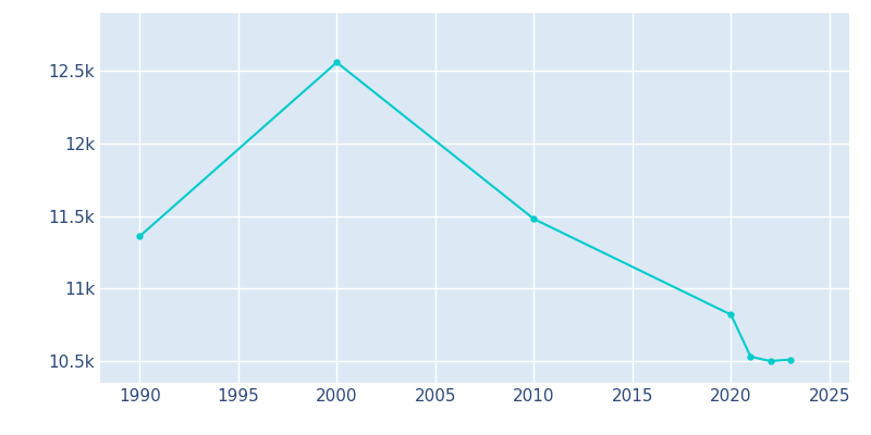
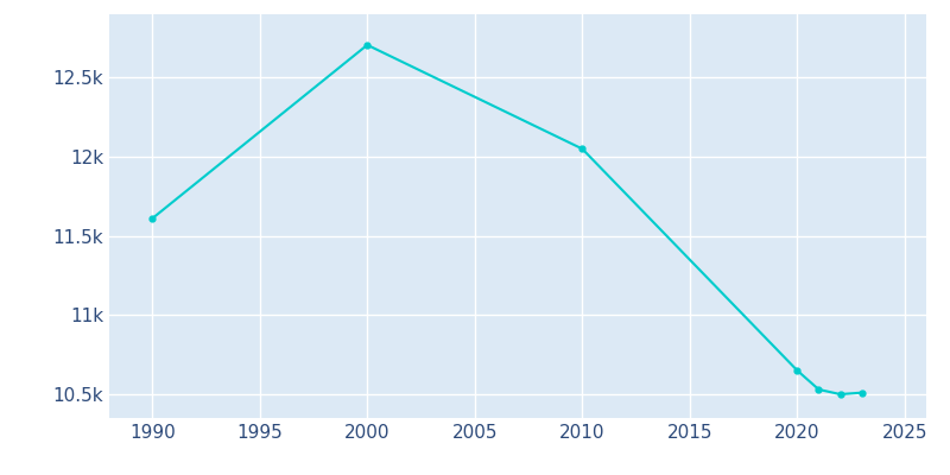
1990: 11.36k -> 11.61k
2000: 12.56k -> 12.71k
2010: 11.48k -> 12.05k
2020: 10.82k -> 10.65k
